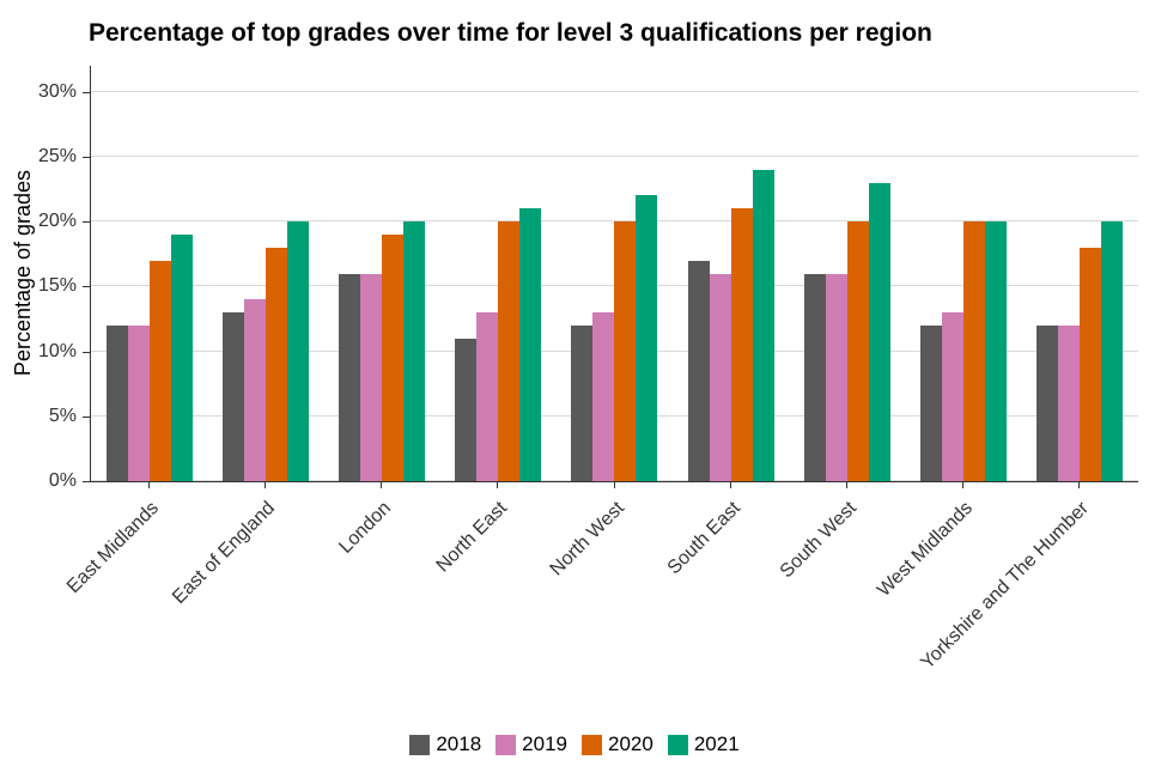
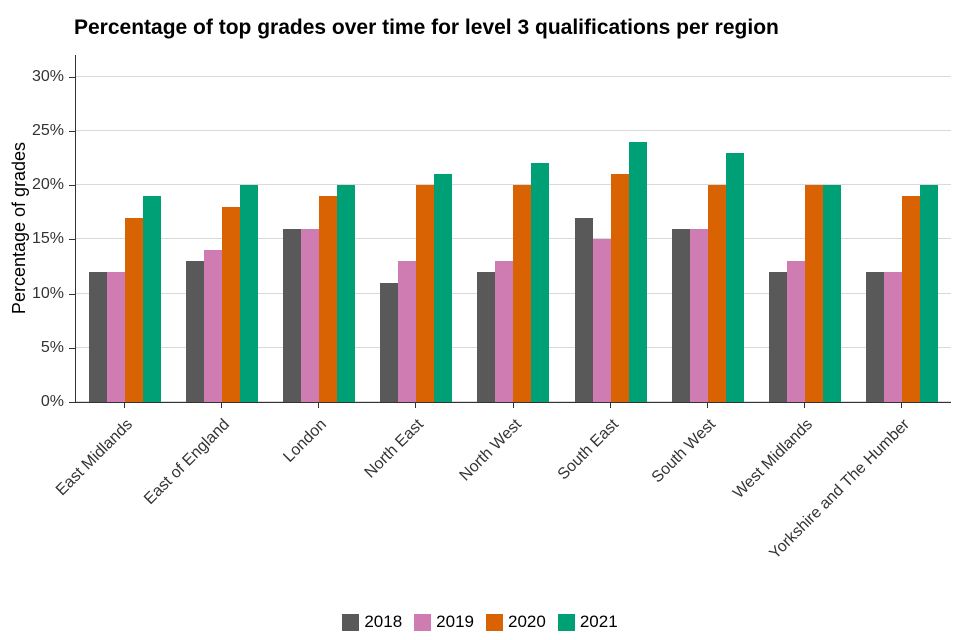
2019/South East: 16% -> 15%
2020/Yorkshire and The Humber: 18% -> 19%
